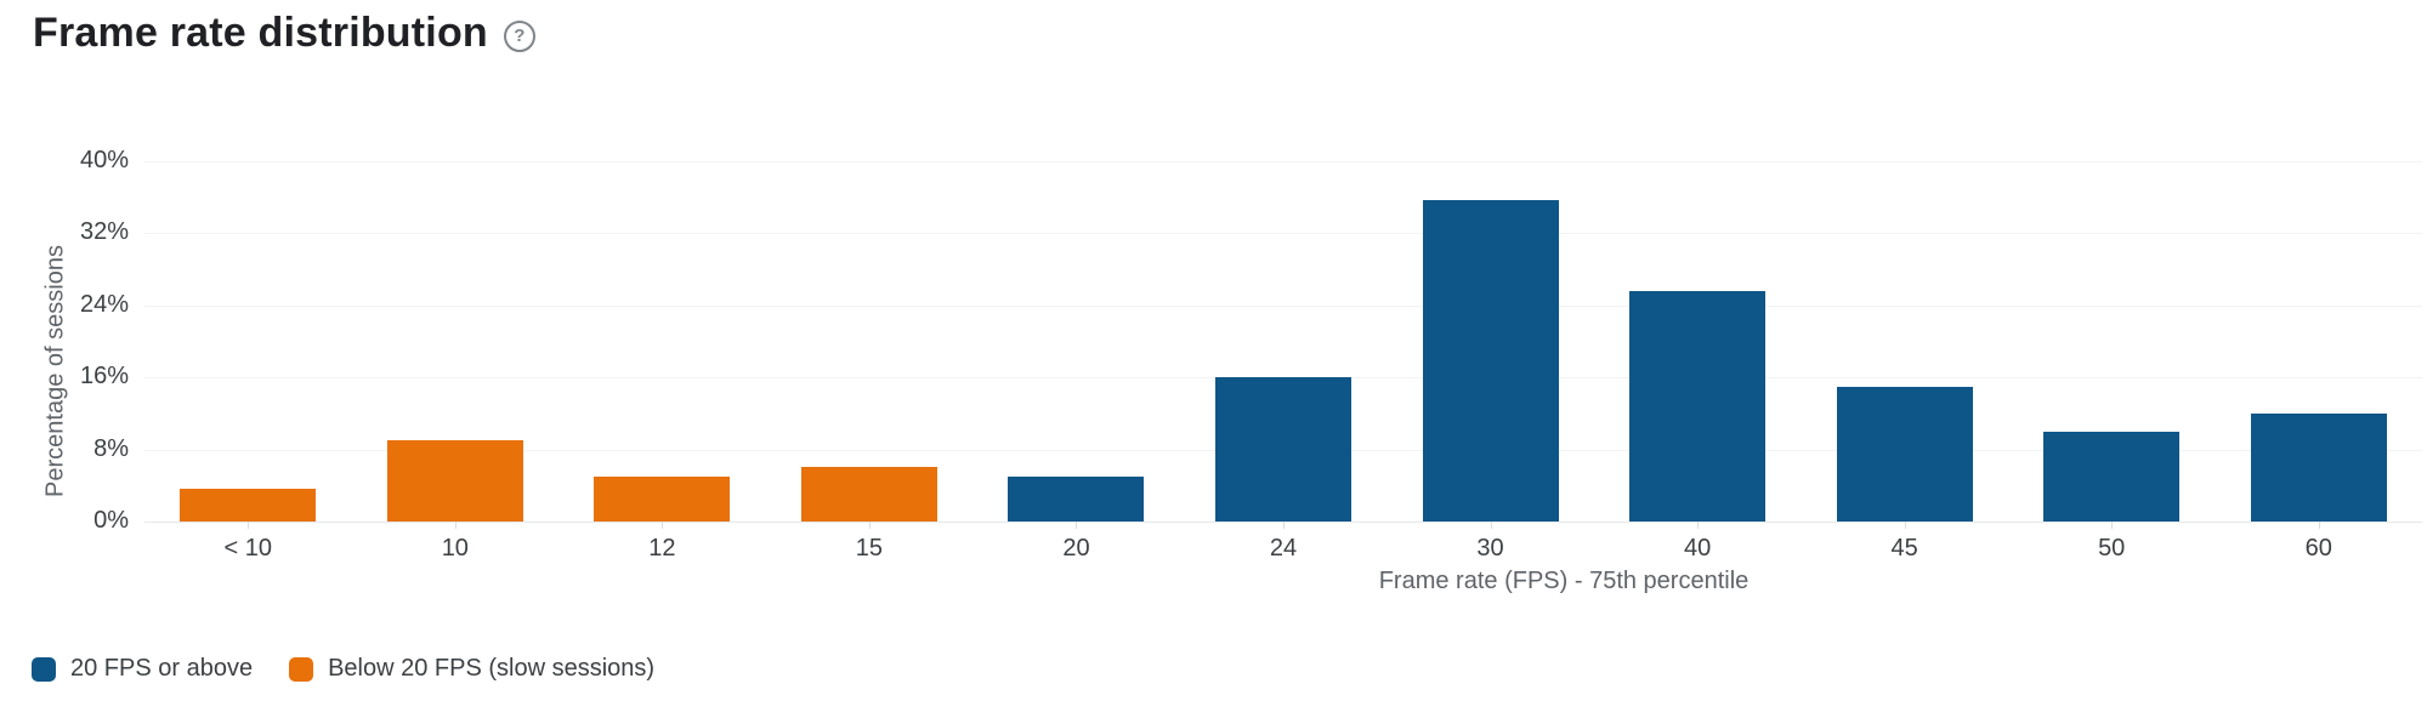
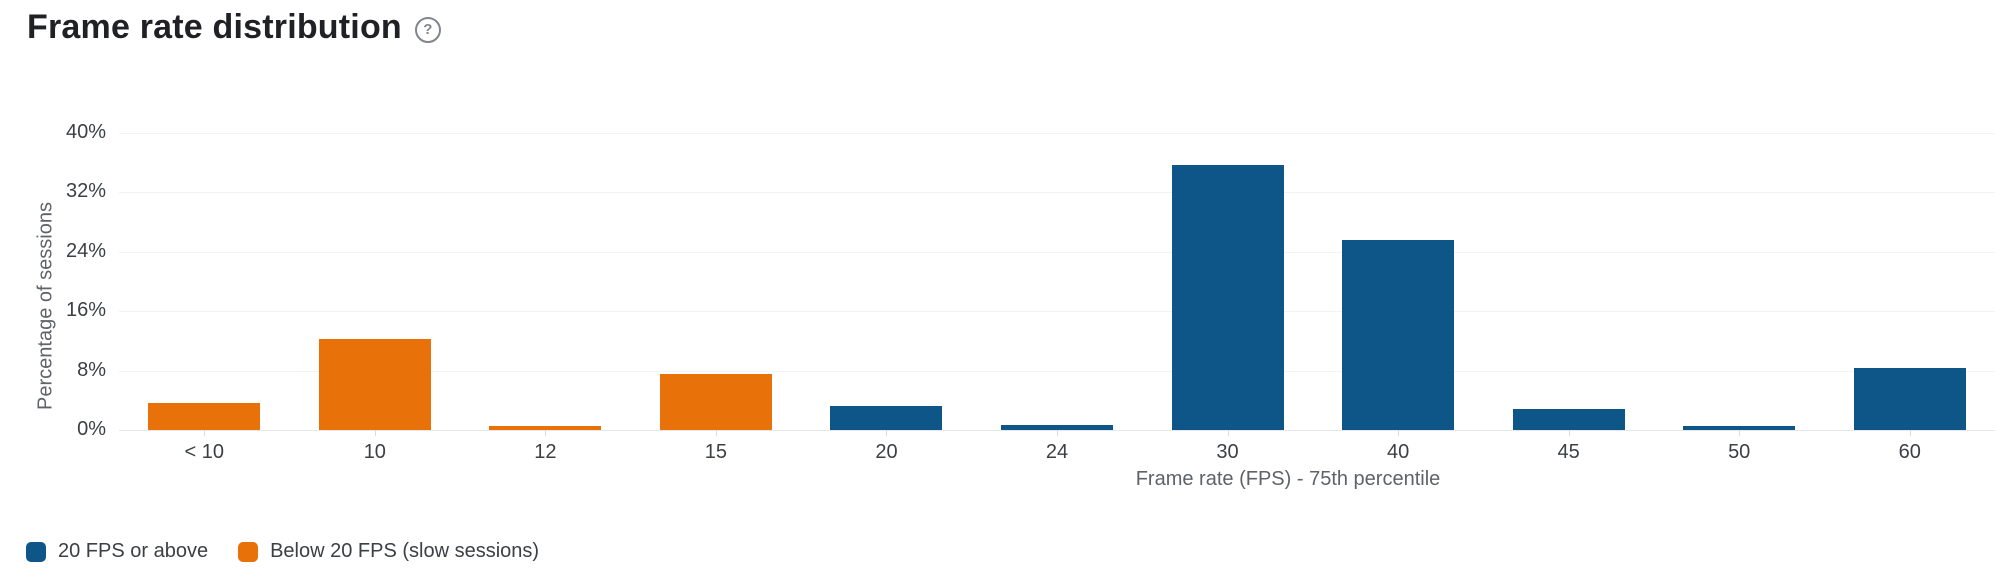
Below 20 FPS (slow sessions)/10: 9% -> 12%
Below 20 FPS (slow sessions)/12: 5% -> 1%
Below 20 FPS (slow sessions)/15: 6% -> 8%
20 FPS or above/20: 5% -> 3%
20 FPS or above/24: 16% -> 1%
20 FPS or above/45: 15% -> 3%
20 FPS or above/50: 10% -> 1%
20 FPS or above/60: 12% -> 8%
